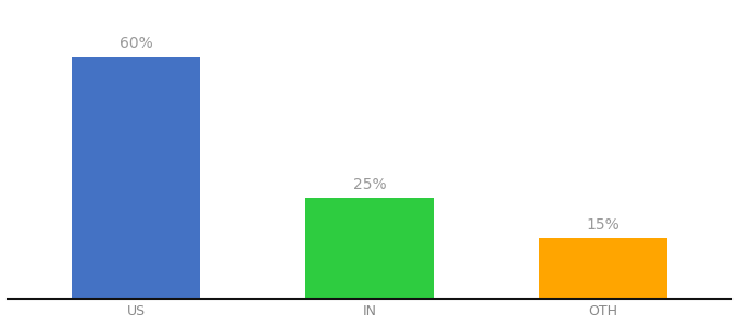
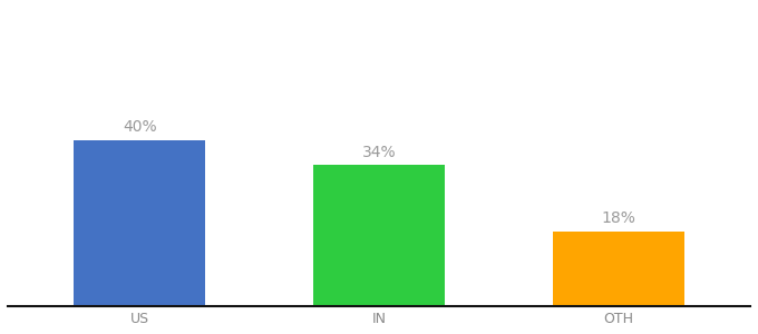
US: 60% -> 40%
IN: 25% -> 34%
OTH: 15% -> 18%
